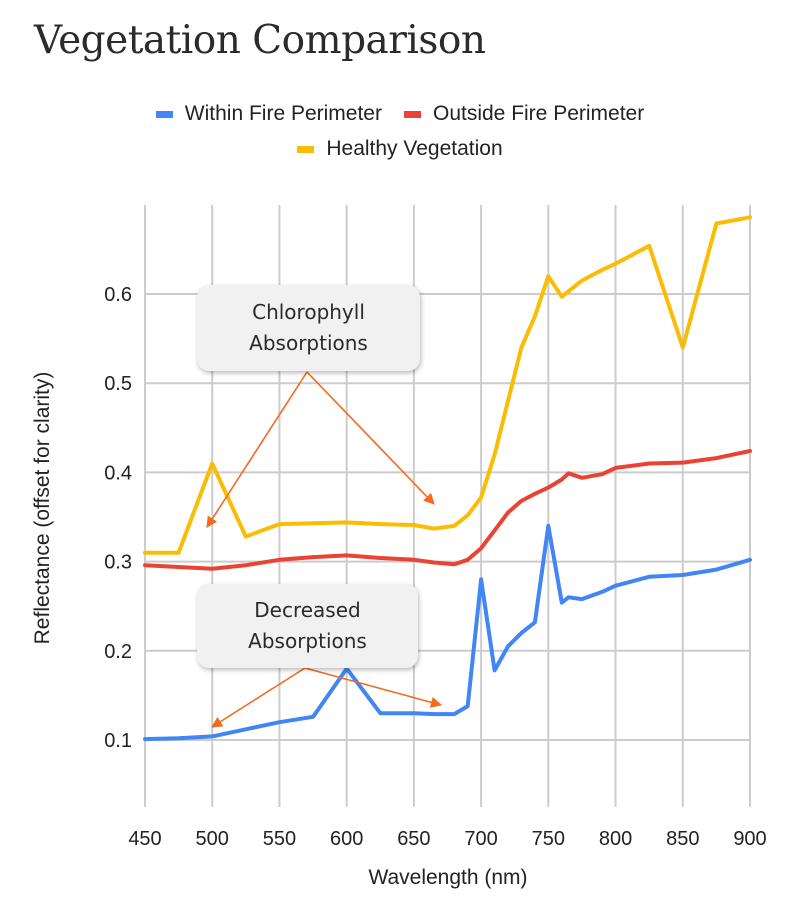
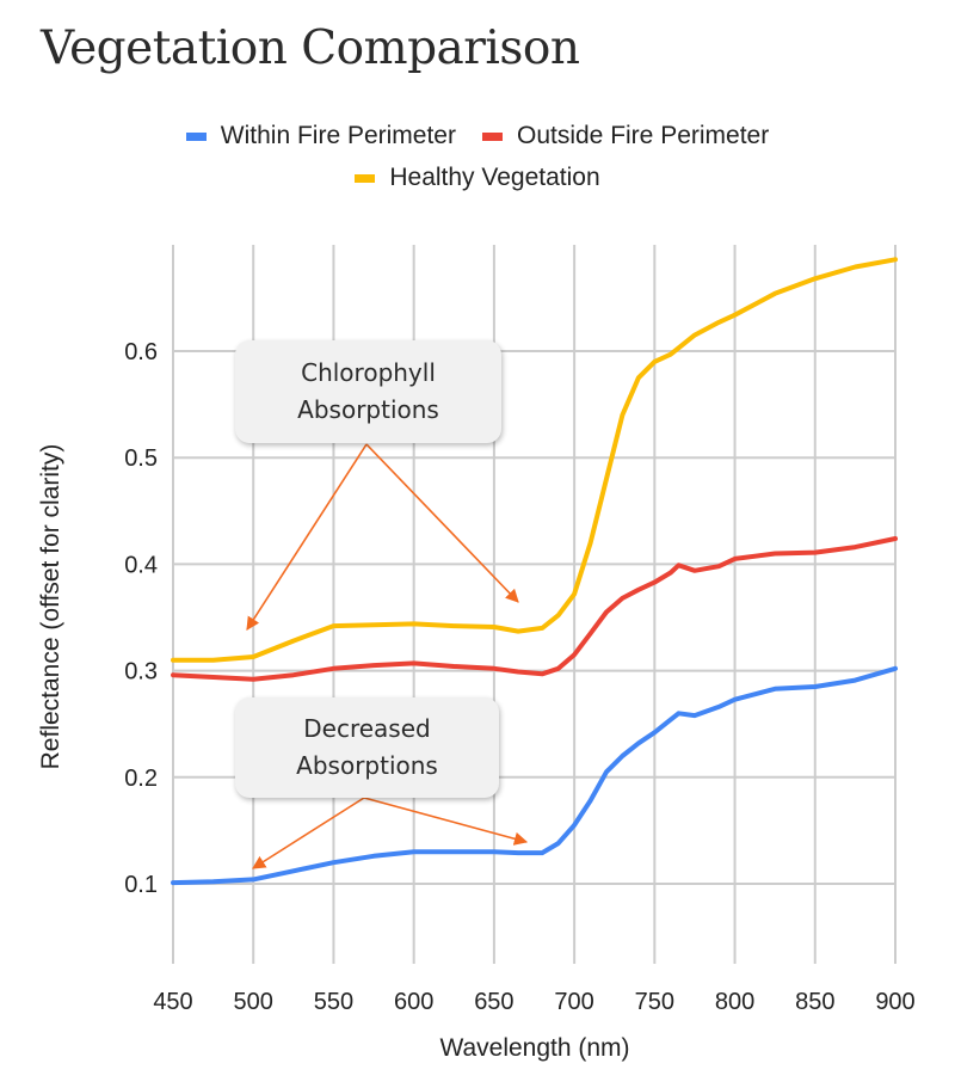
Healthy Vegetation/500: 0.41 -> 0.31
Within Fire Perimeter/600: 0.18 -> 0.13
Within Fire Perimeter/700: 0.28 -> 0.15
Within Fire Perimeter/750: 0.34 -> 0.24
Healthy Vegetation/750: 0.62 -> 0.59
Healthy Vegetation/850: 0.54 -> 0.67
